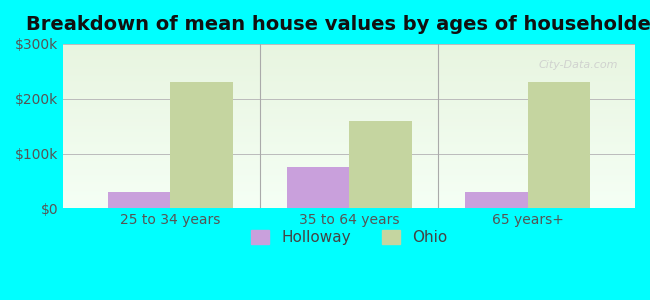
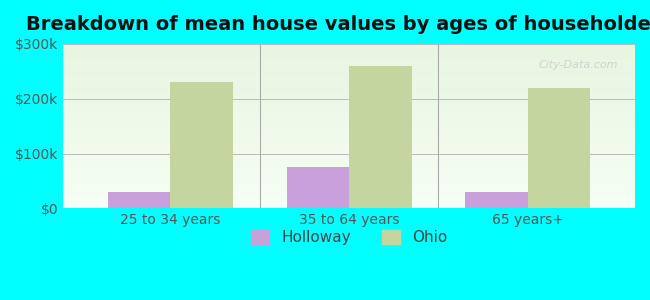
Ohio/35 to 64 years: $160k -> $260k
Ohio/65 years+: $230k -> $220k
